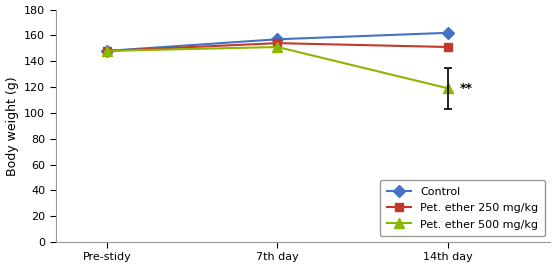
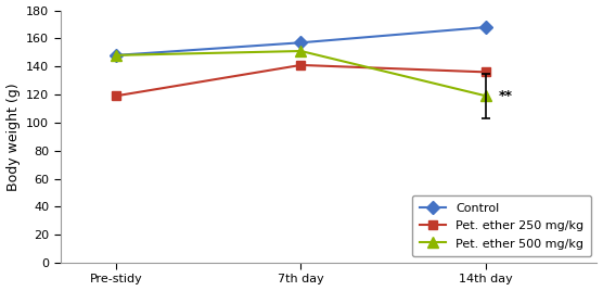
Pet. ether 250 mg/kg/Pre-stidy: 148 -> 119
Pet. ether 250 mg/kg/7th day: 154 -> 141
Control/14th day: 162 -> 168
Pet. ether 250 mg/kg/14th day: 151 -> 136
